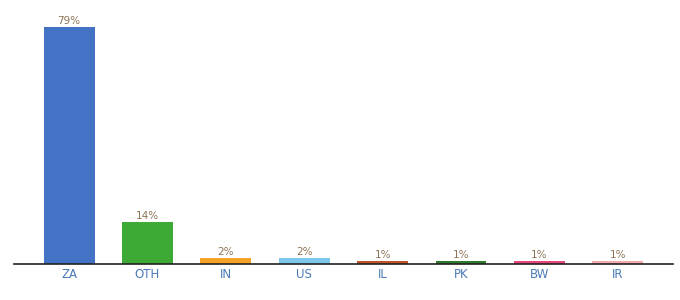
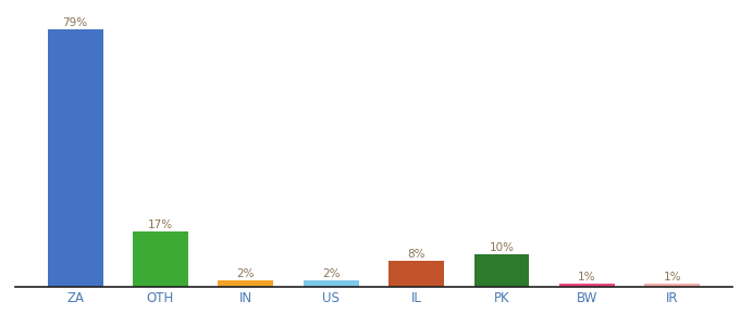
OTH: 14% -> 17%
IL: 1% -> 8%
PK: 1% -> 10%
